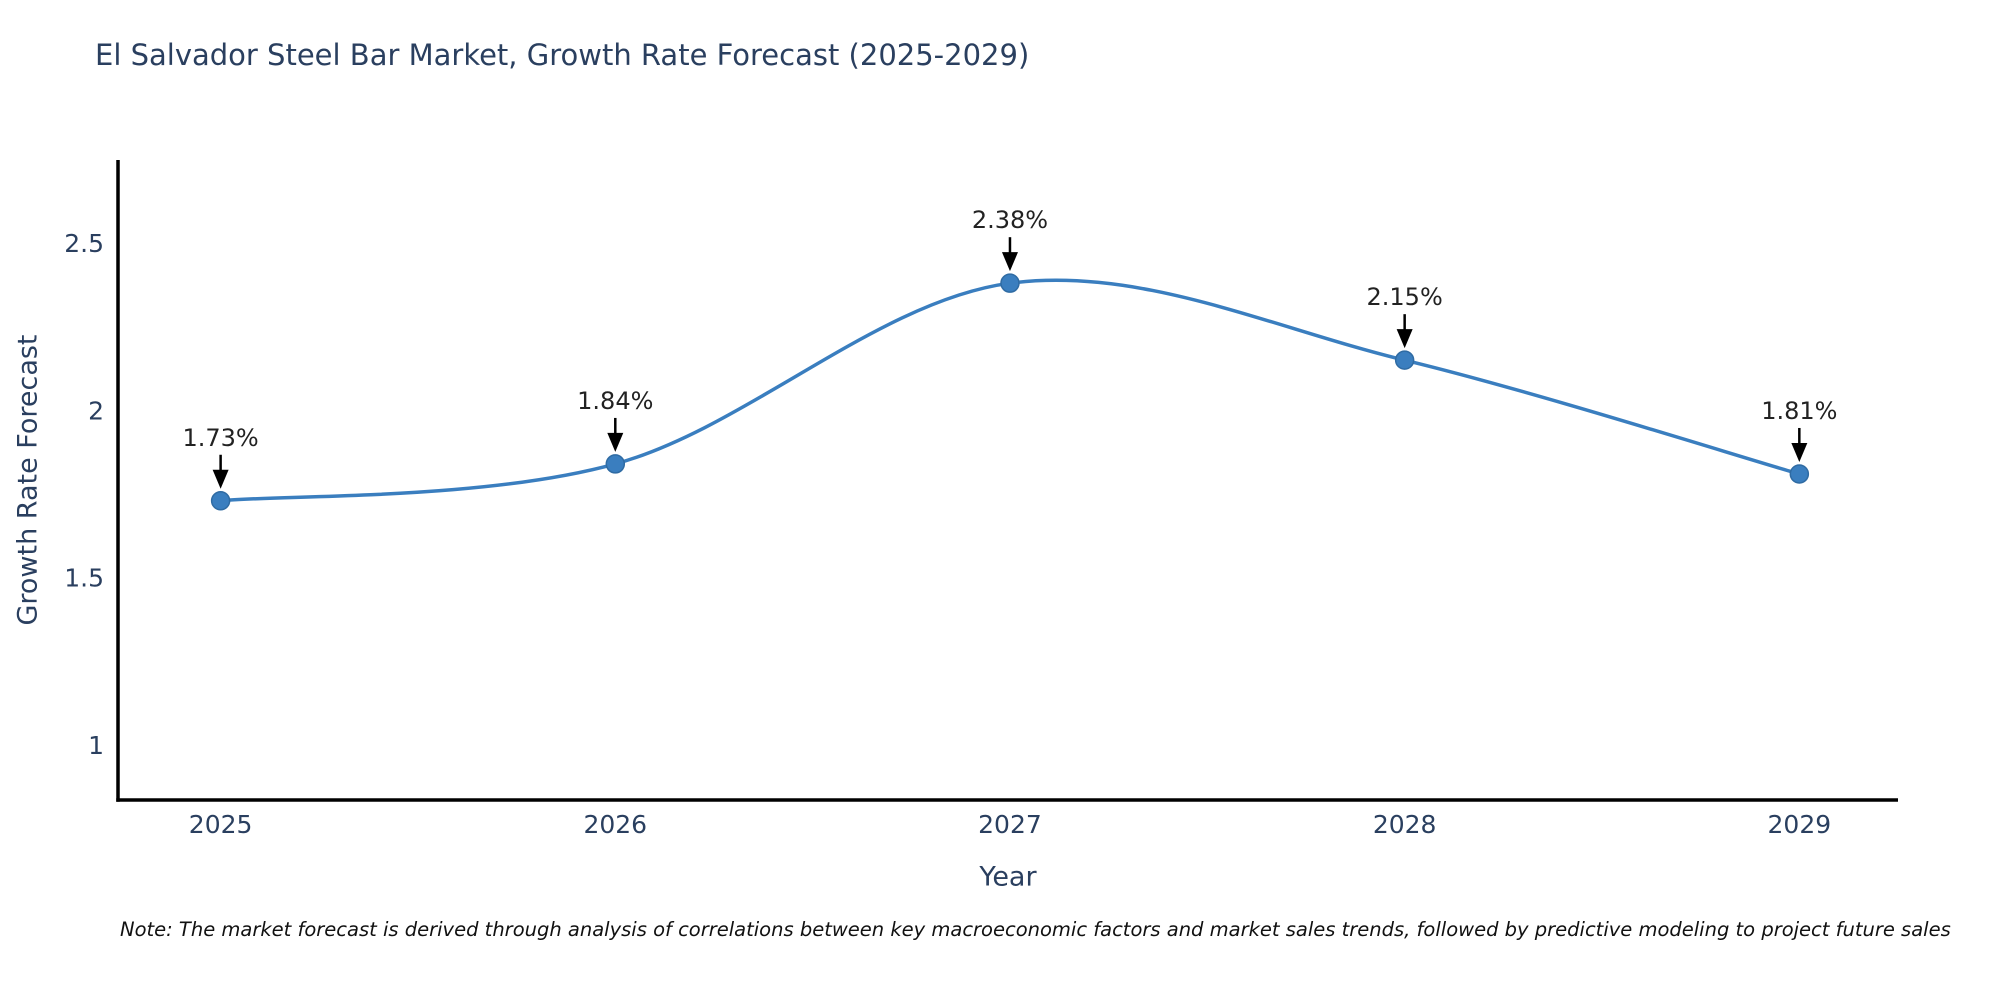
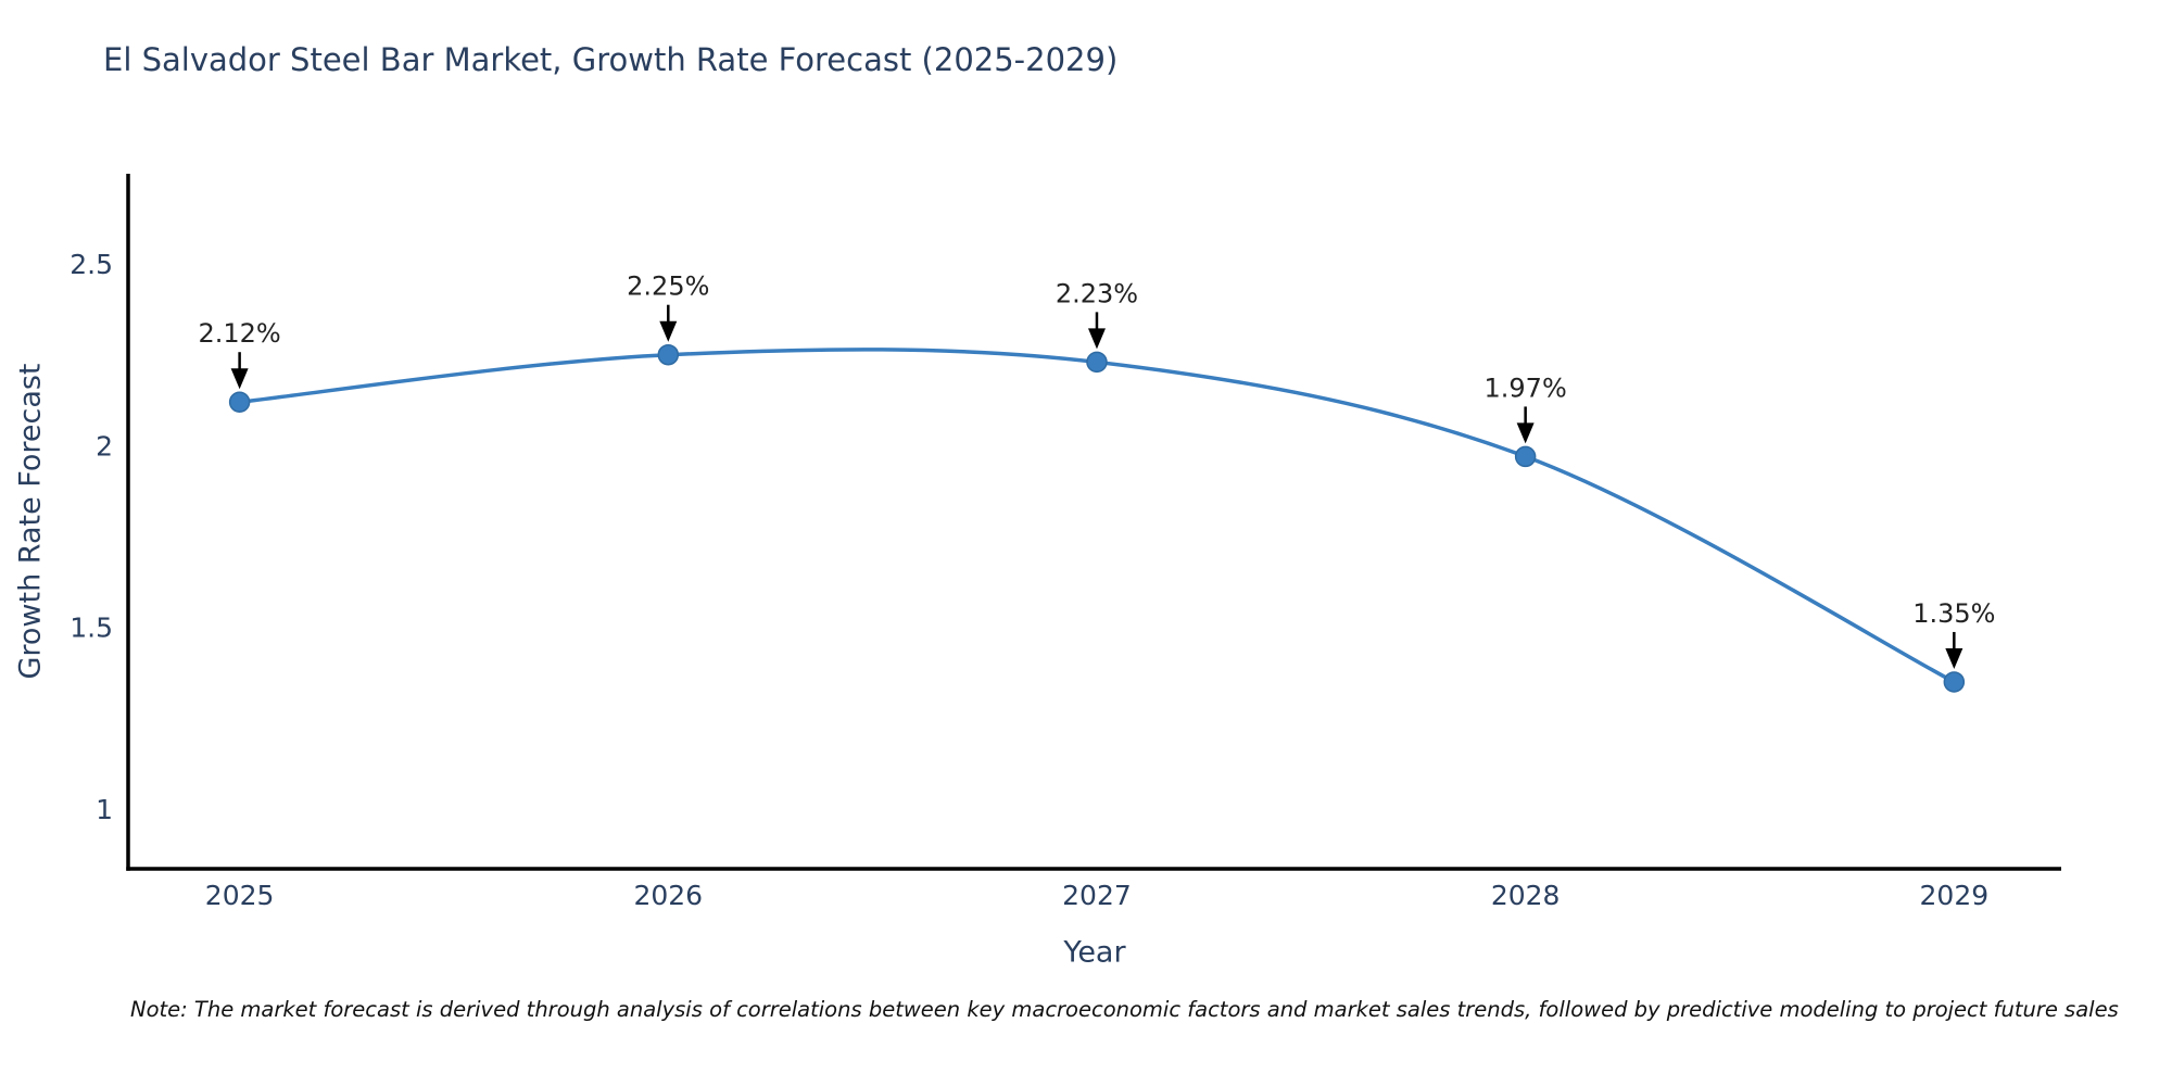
2025: 1.73% -> 2.12%
2026: 1.84% -> 2.25%
2027: 2.38% -> 2.23%
2028: 2.15% -> 1.97%
2029: 1.81% -> 1.35%
